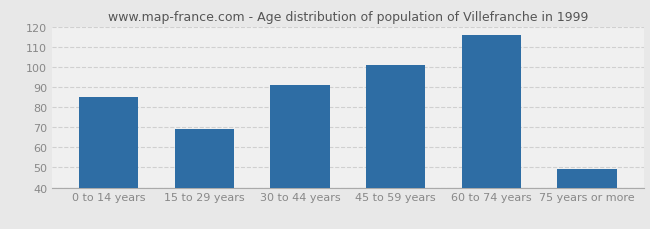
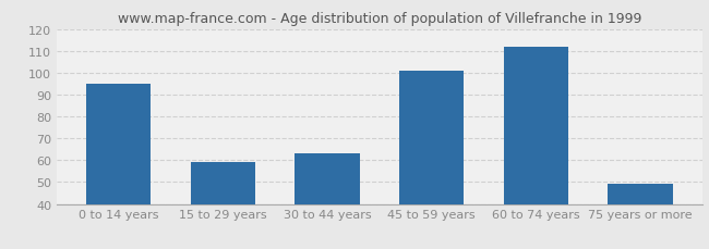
0 to 14 years: 85 -> 95
15 to 29 years: 69 -> 59
30 to 44 years: 91 -> 63
60 to 74 years: 116 -> 112
